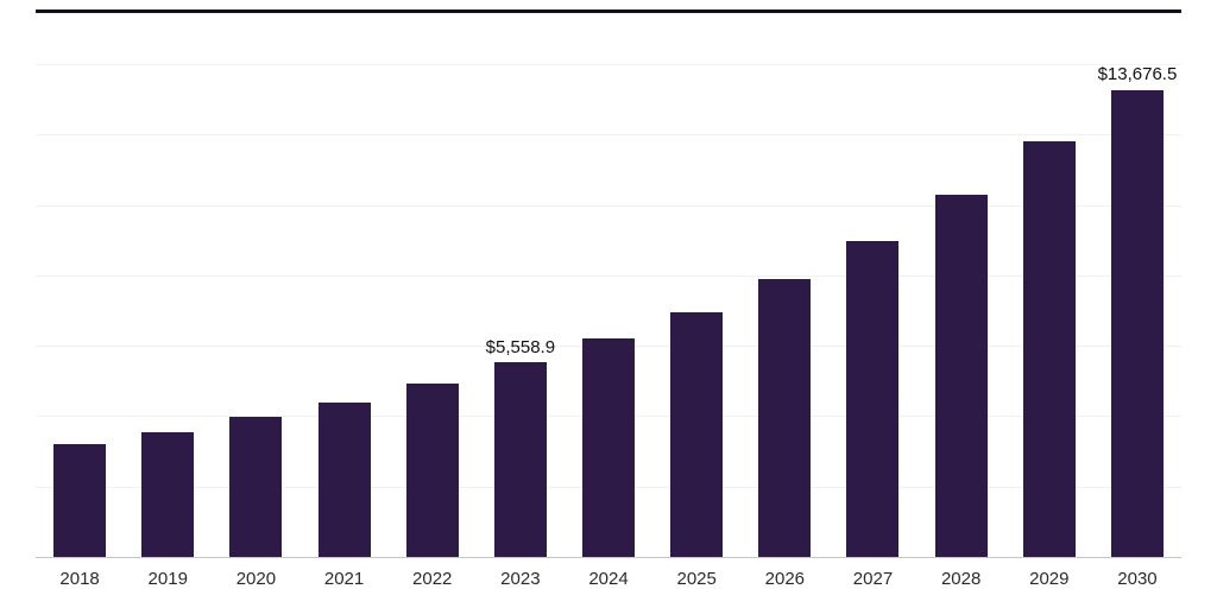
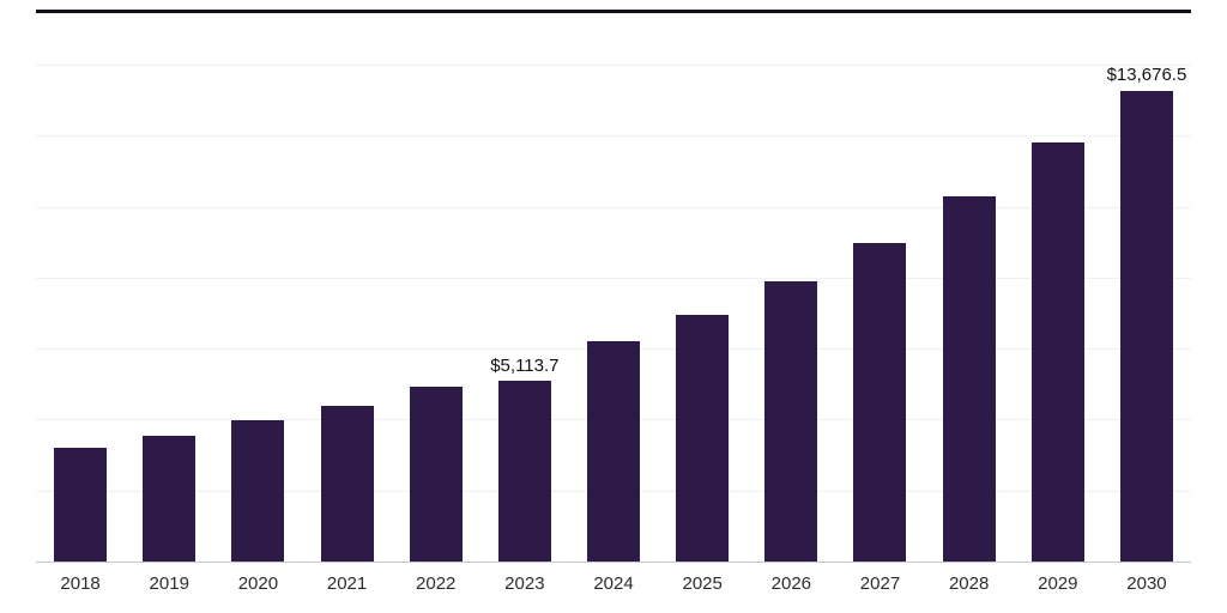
2023: $5,558.9 -> $5,113.7
